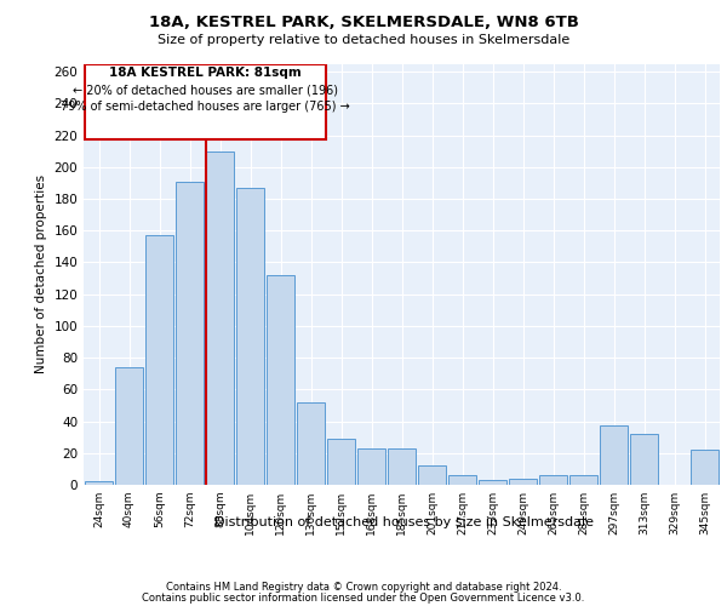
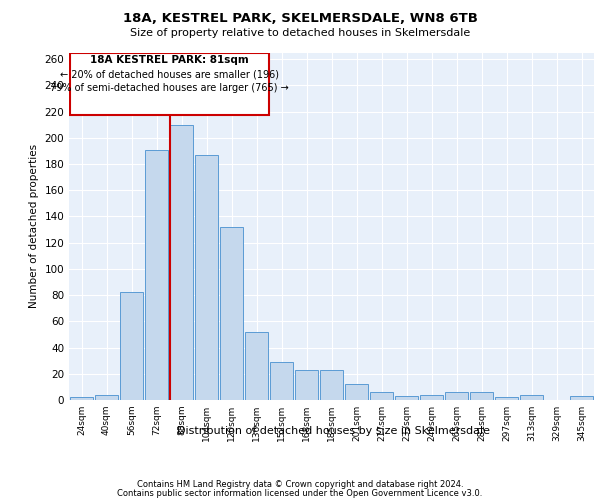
40sqm: 74 -> 4
56sqm: 157 -> 82
297sqm: 37 -> 2
313sqm: 32 -> 4
345sqm: 22 -> 3
